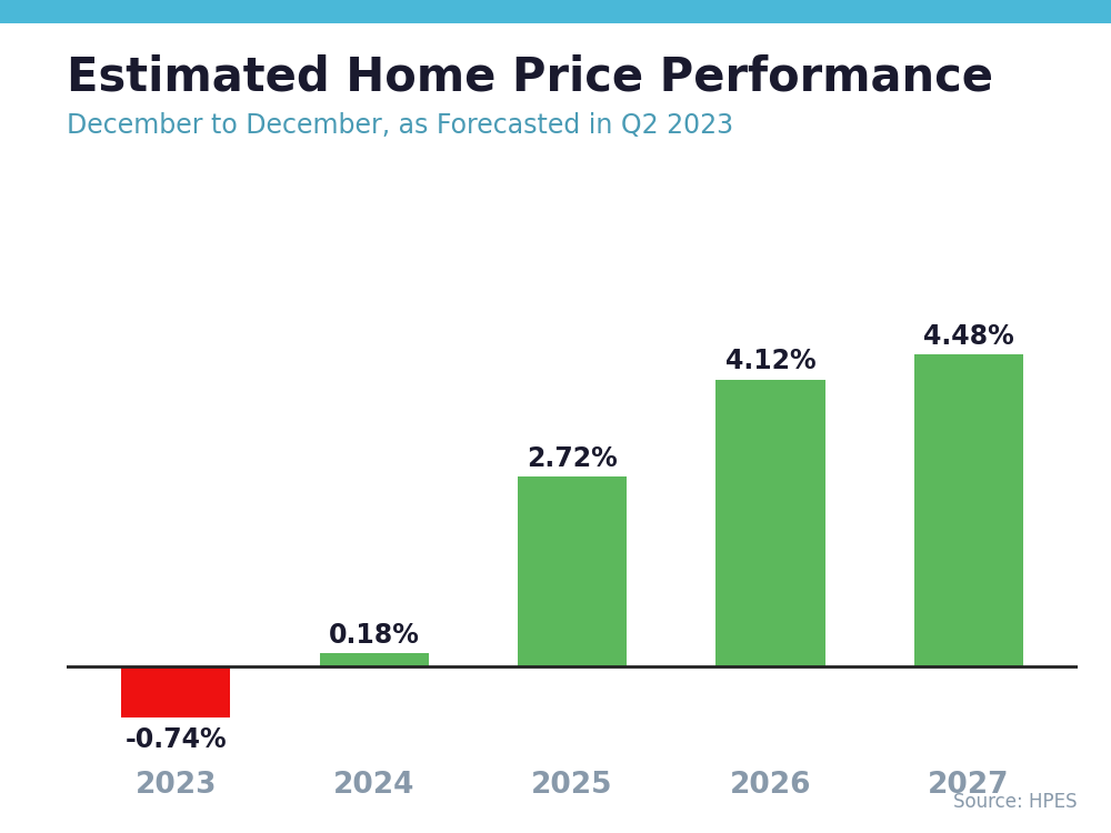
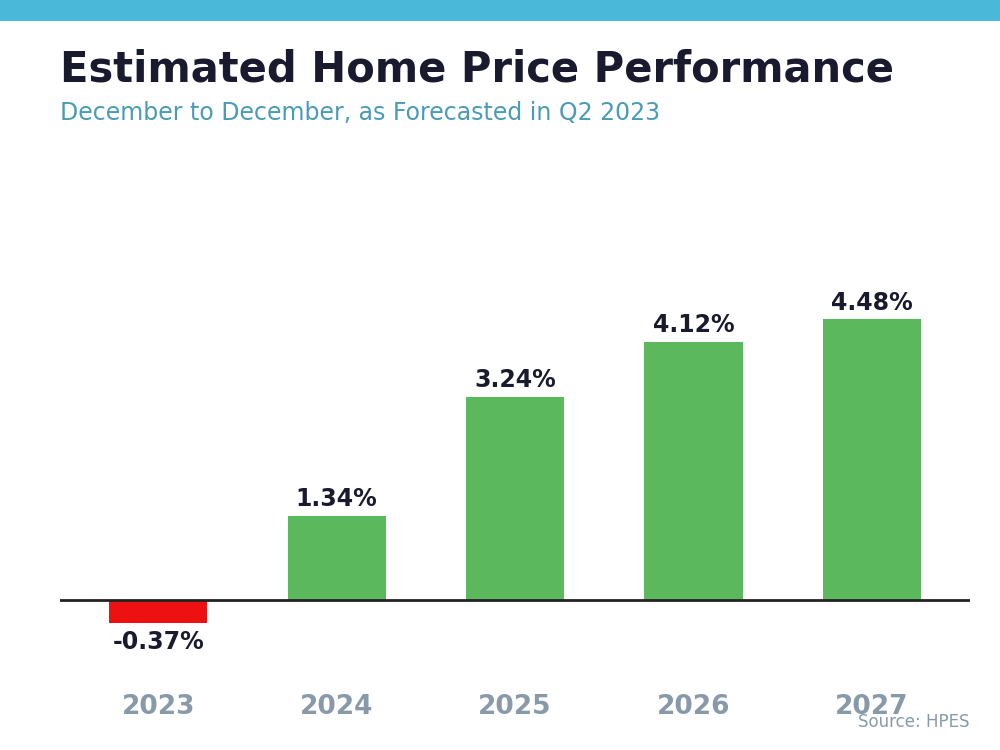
2023: -0.74% -> -0.37%
2024: 0.18% -> 1.34%
2025: 2.72% -> 3.24%
